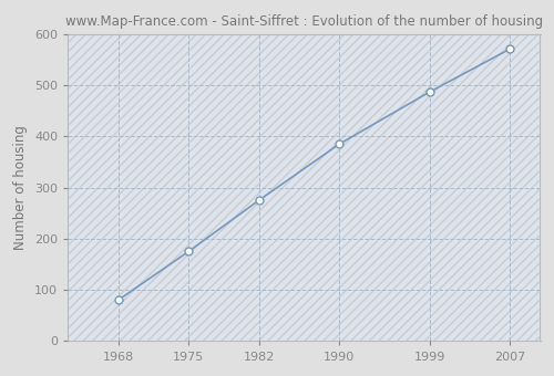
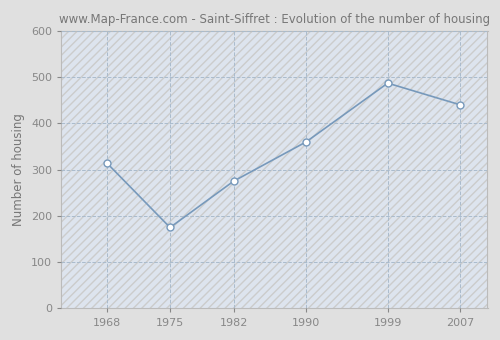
1968: 80 -> 315
1990: 385 -> 360
2007: 571 -> 440
